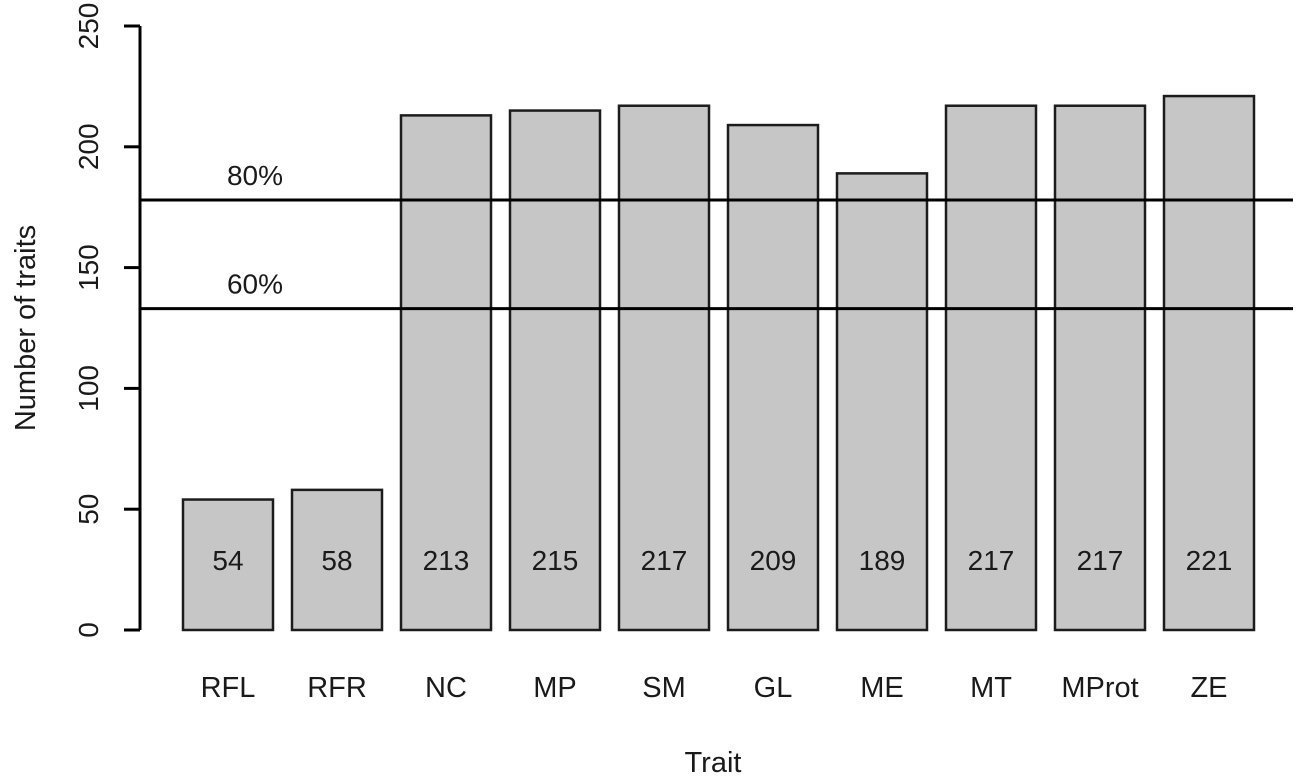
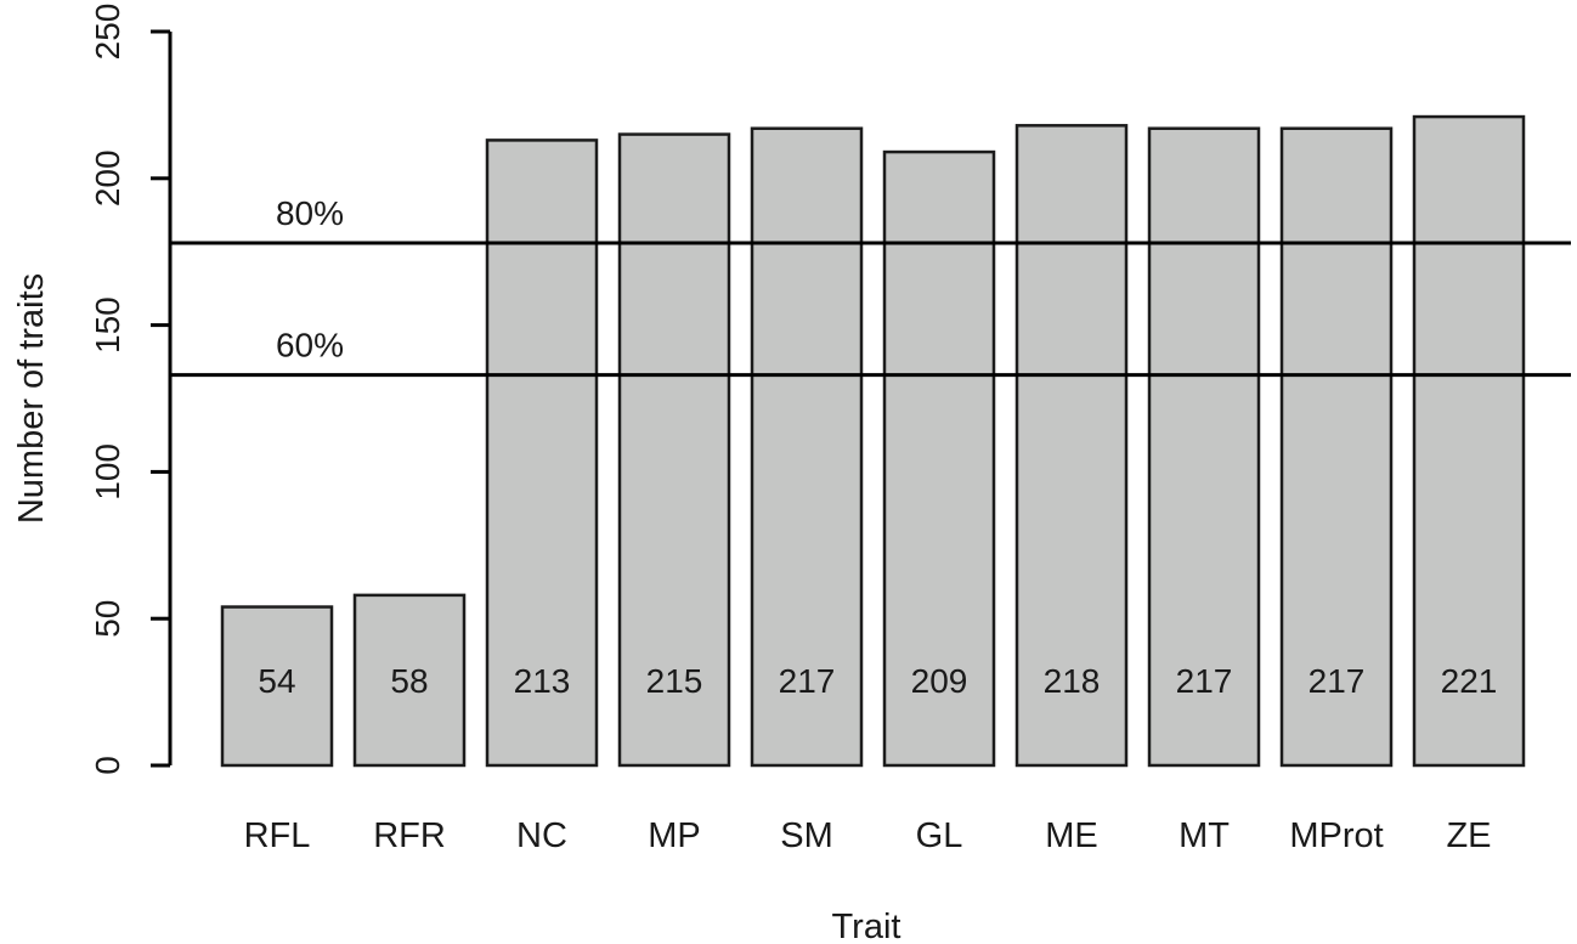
ME: 189 -> 218
